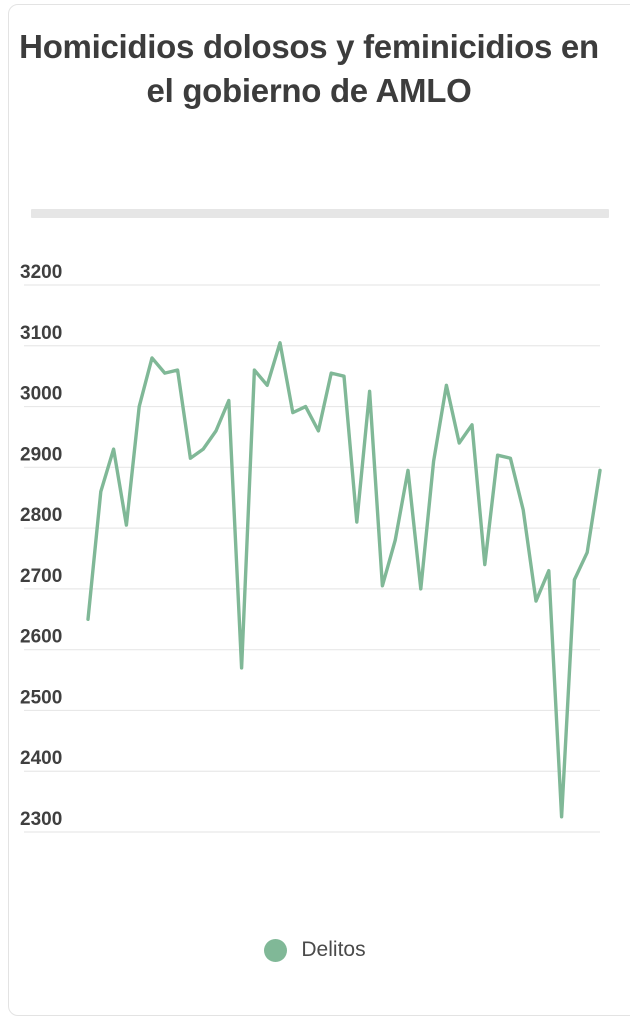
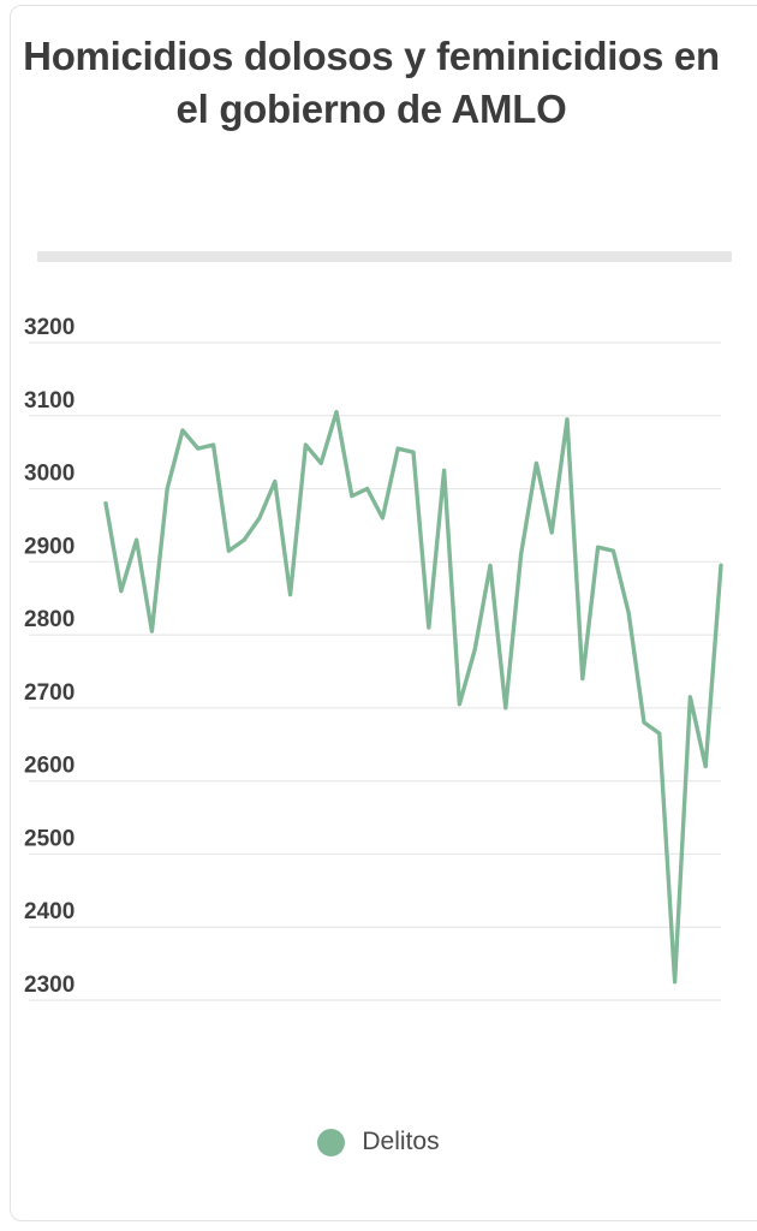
feb-19: 2650 -> 2980
feb-20: 2570 -> 2860
ago-21: 2970 -> 3100
feb-22: 2730 -> 2660
may-22: 2760 -> 2620
